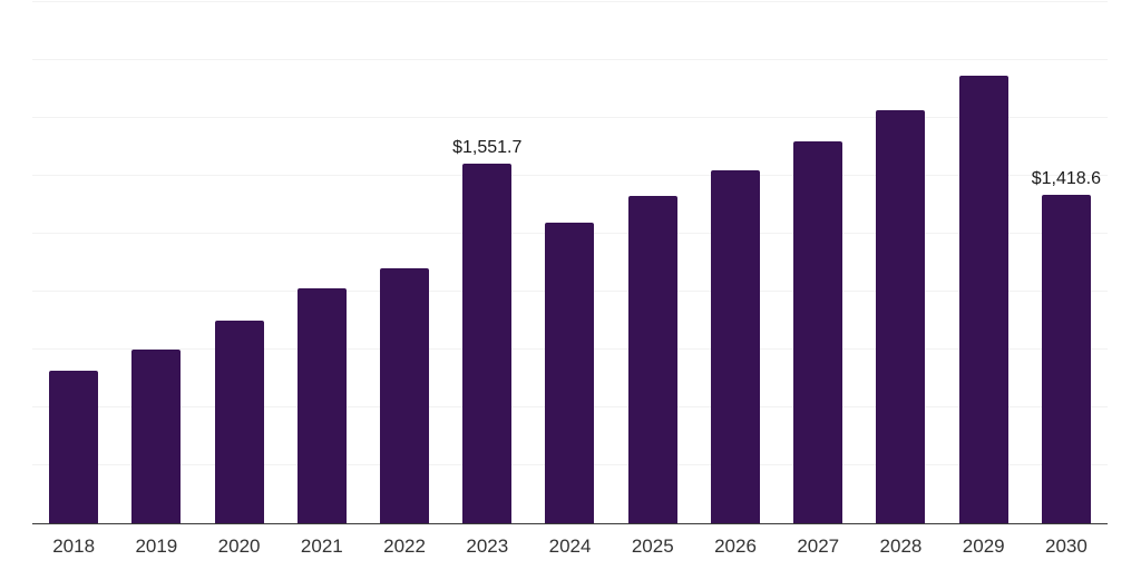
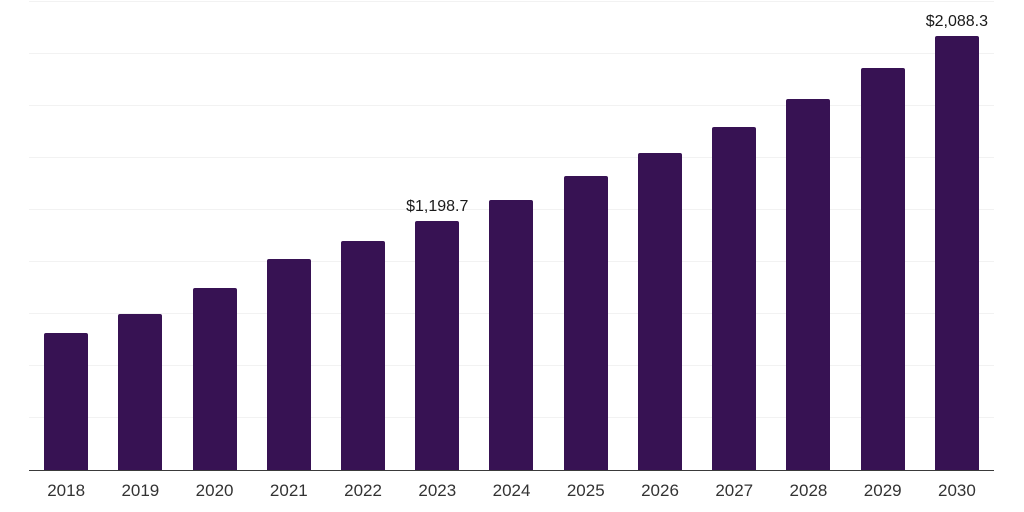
2023: $1,551.7 -> $1,198.7
2030: $1,418.6 -> $2,088.3
